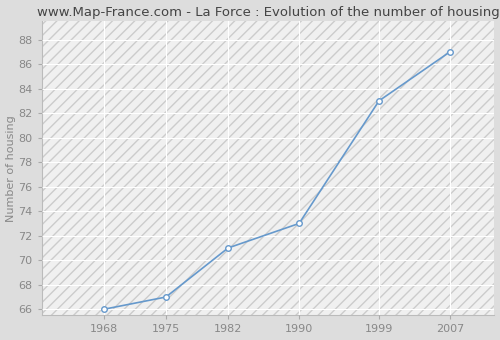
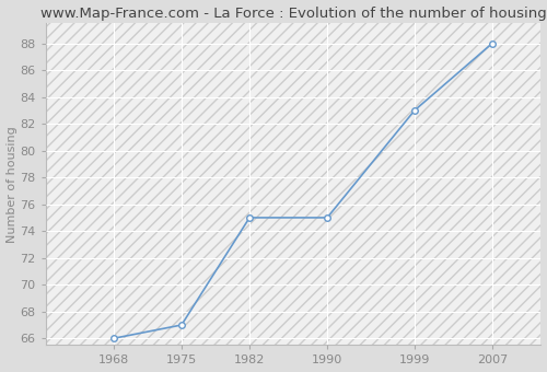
1982: 71 -> 75
1990: 73 -> 75
2007: 87 -> 88
